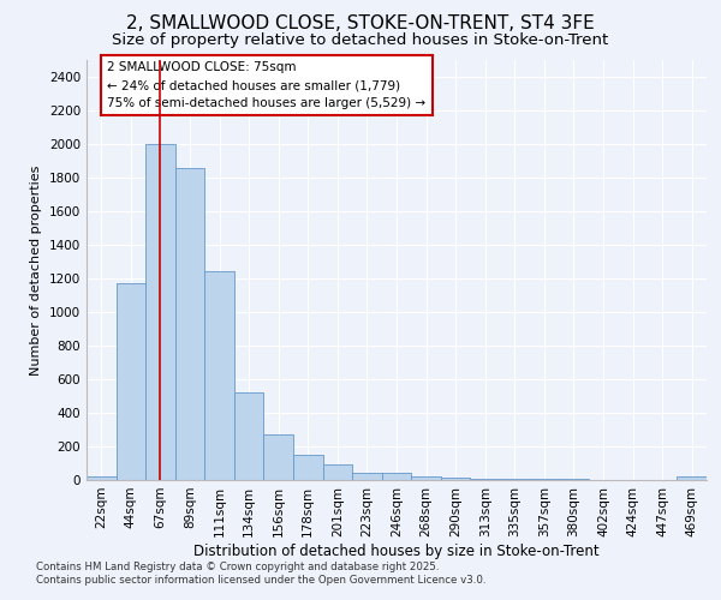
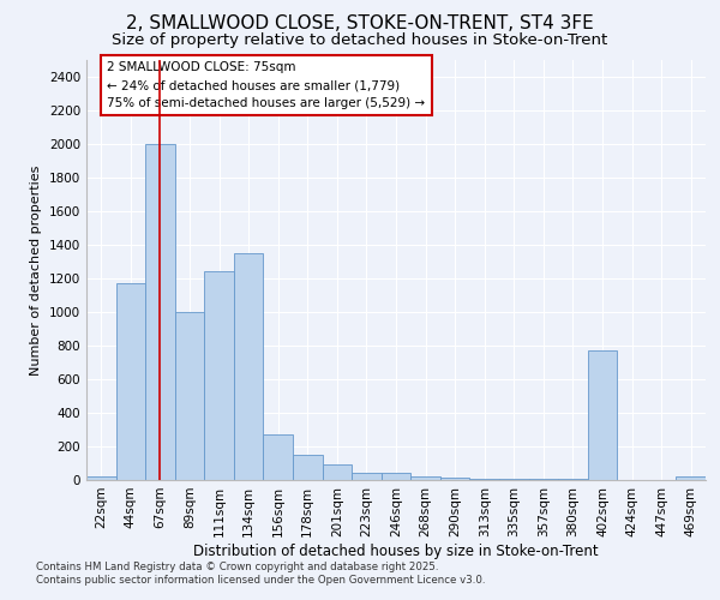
89sqm: 1860 -> 1000
134sqm: 520 -> 1350
402sqm: 0 -> 770
